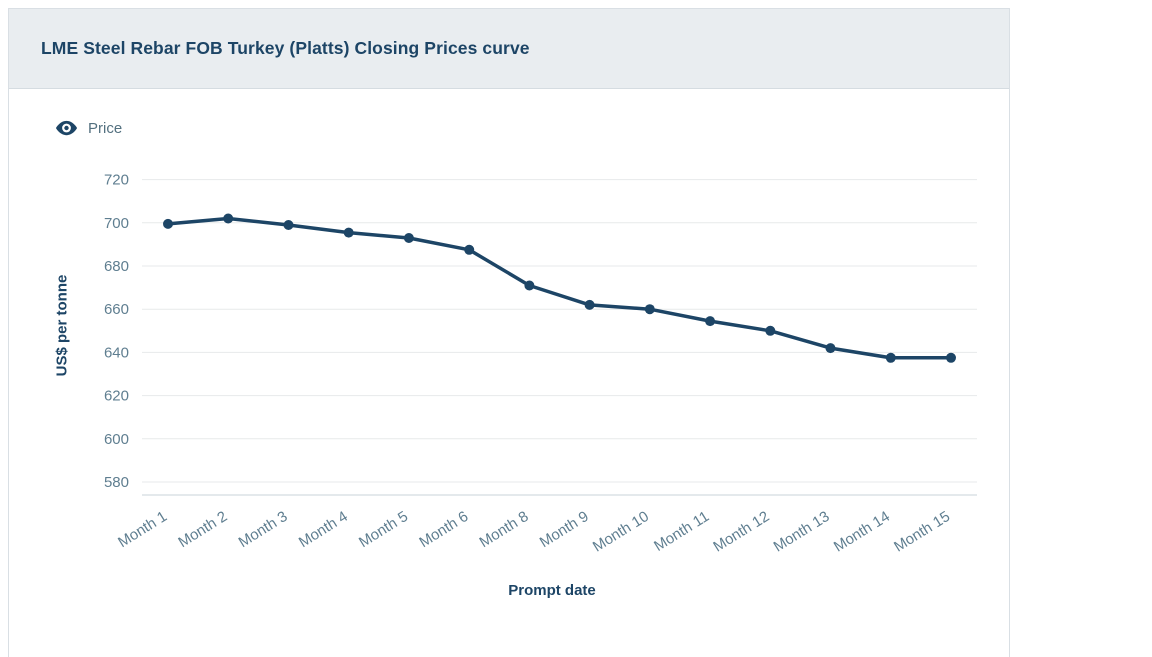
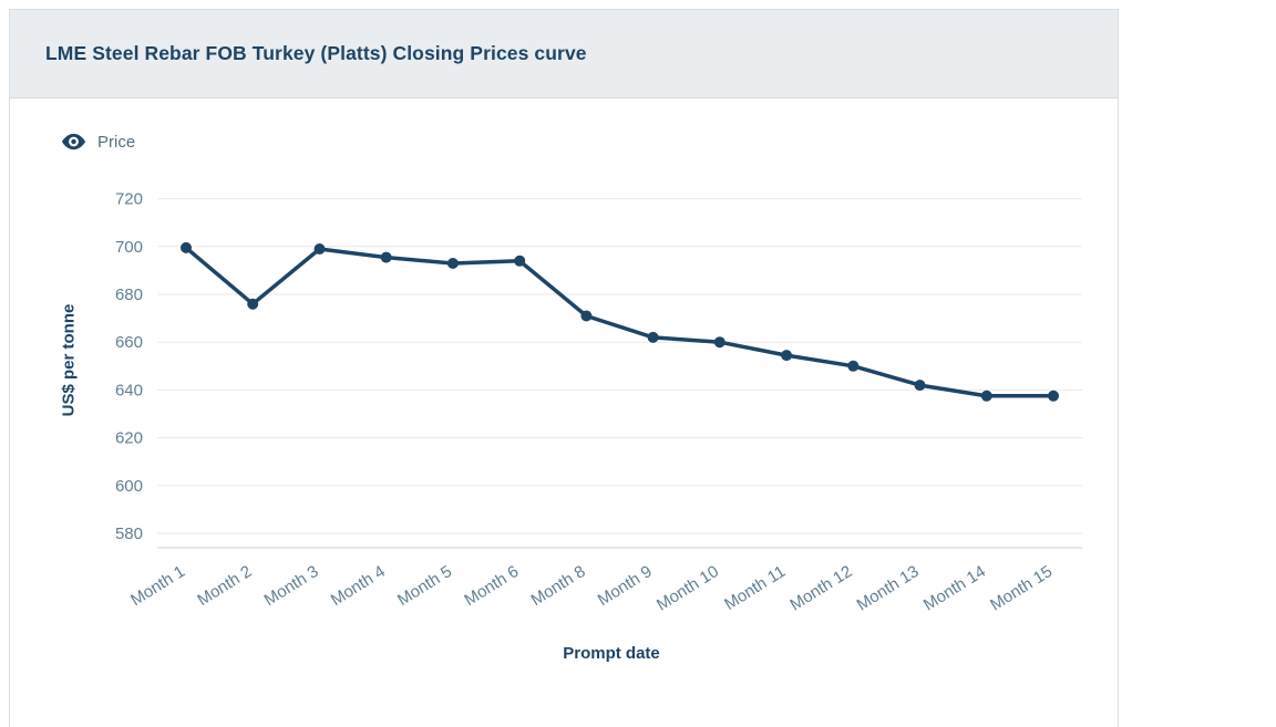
Month 2: 702 -> 676
Month 6: 688 -> 694
